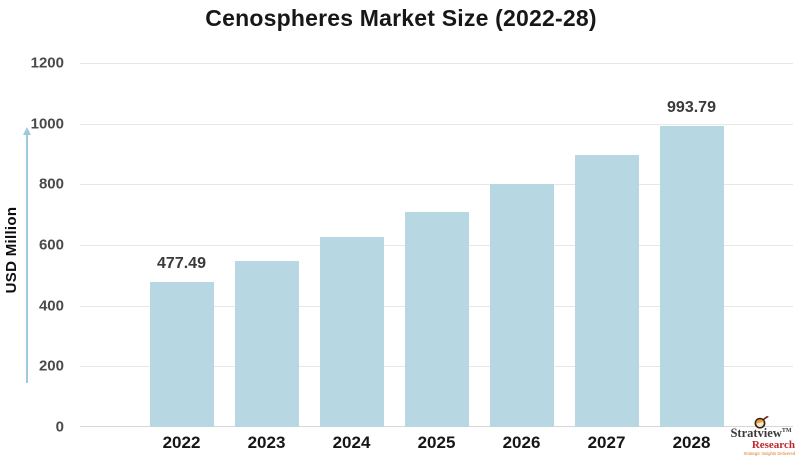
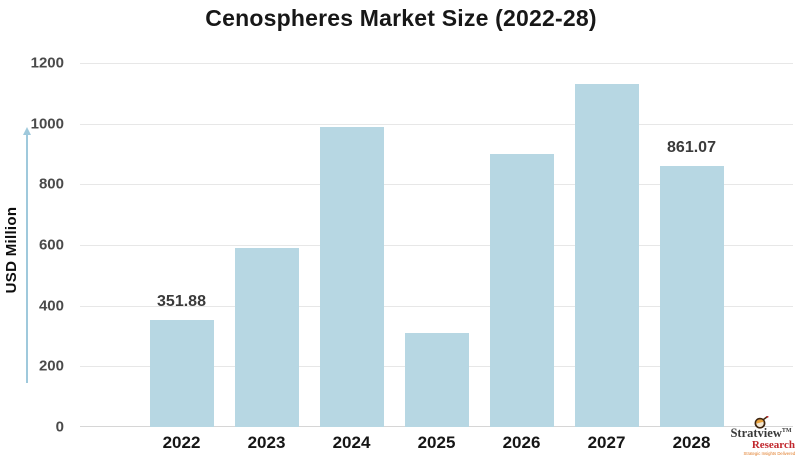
2022: 477.49 -> 351.88
2023: 550 -> 590
2024: 620 -> 990
2025: 710 -> 310
2026: 800 -> 900
2027: 900 -> 1130
2028: 993.79 -> 861.07
